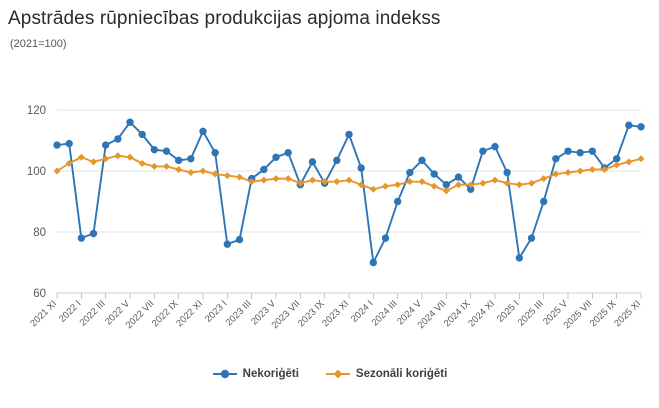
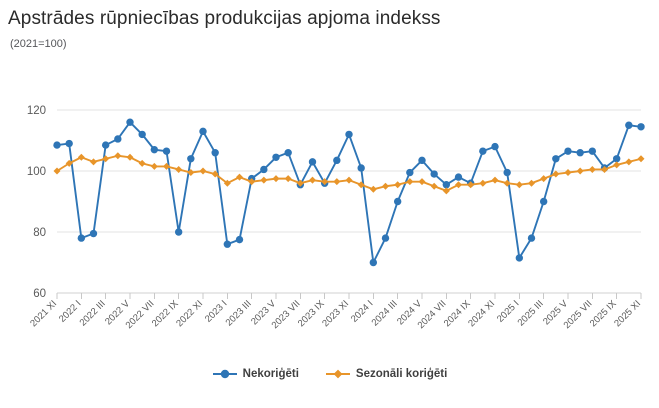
Nekoriģēti/2022 IX: 104 -> 80
Sezonāli koriģēti/2023 I: 98 -> 96
Nekoriģēti/2024 IX: 94 -> 96
